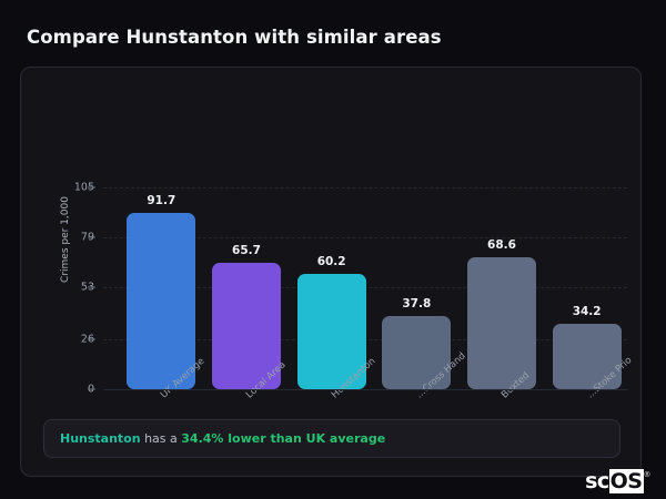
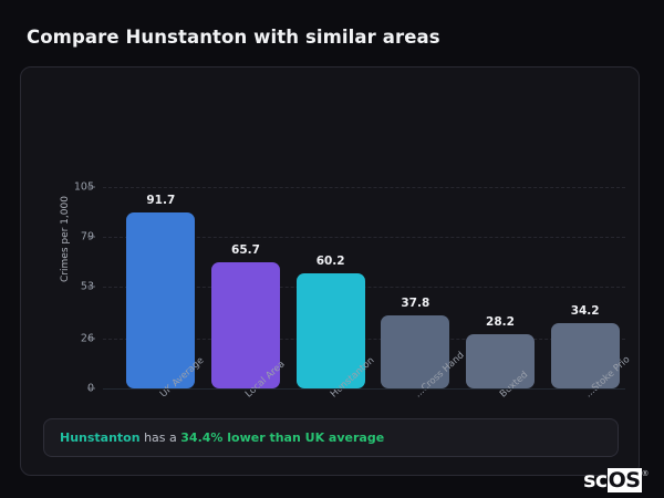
Buxted: 68.6 -> 28.2
